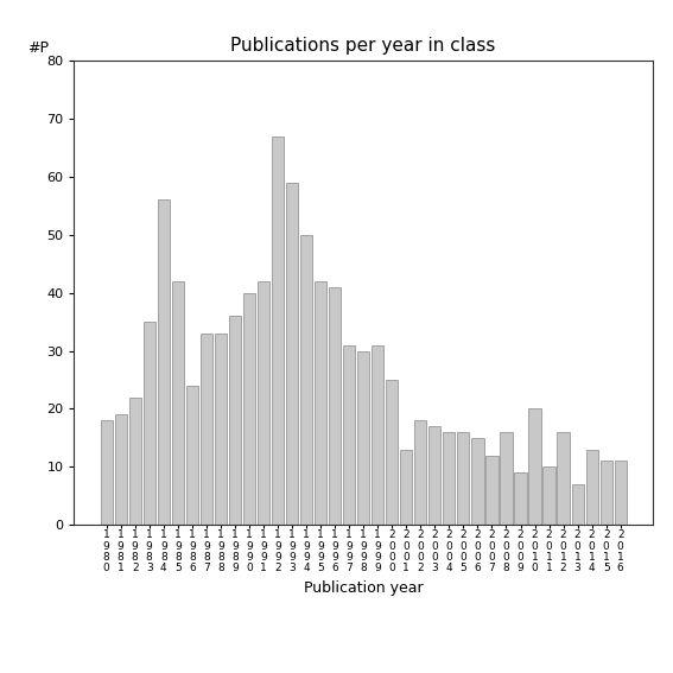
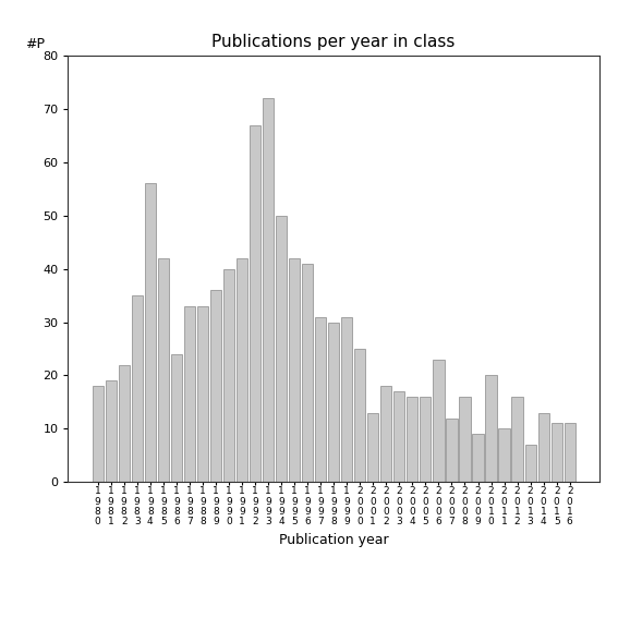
1 9 9 3: 59 -> 72
2 0 0 6: 15 -> 23
